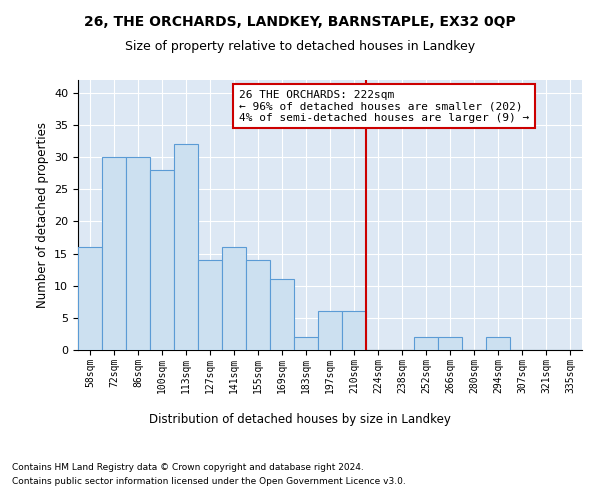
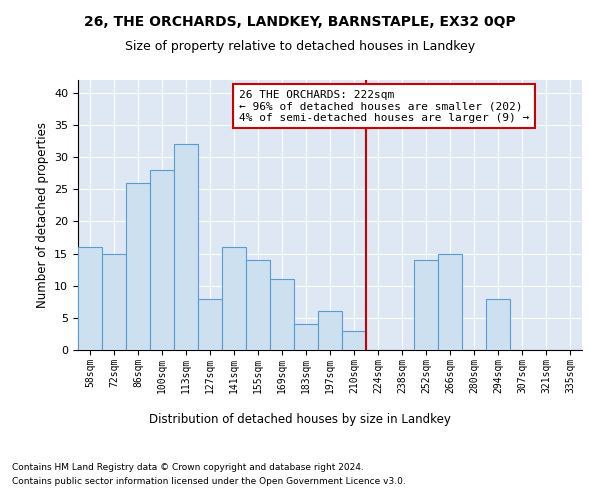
72sqm: 30 -> 15
86sqm: 30 -> 26
127sqm: 14 -> 8
183sqm: 2 -> 4
210sqm: 6 -> 3
252sqm: 2 -> 14
266sqm: 2 -> 15
294sqm: 2 -> 8
